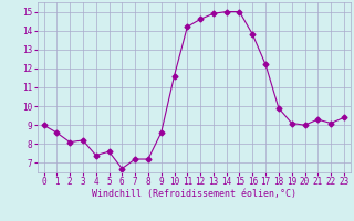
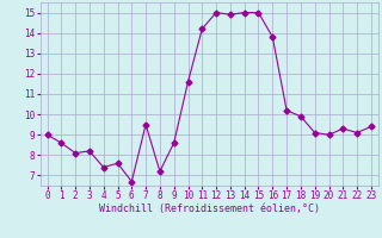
7: 7.2 -> 9.5
12: 14.6 -> 15.0
17: 12.2 -> 10.2
